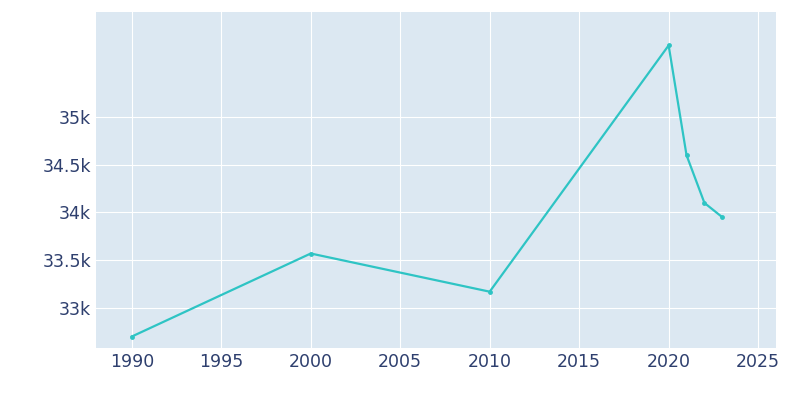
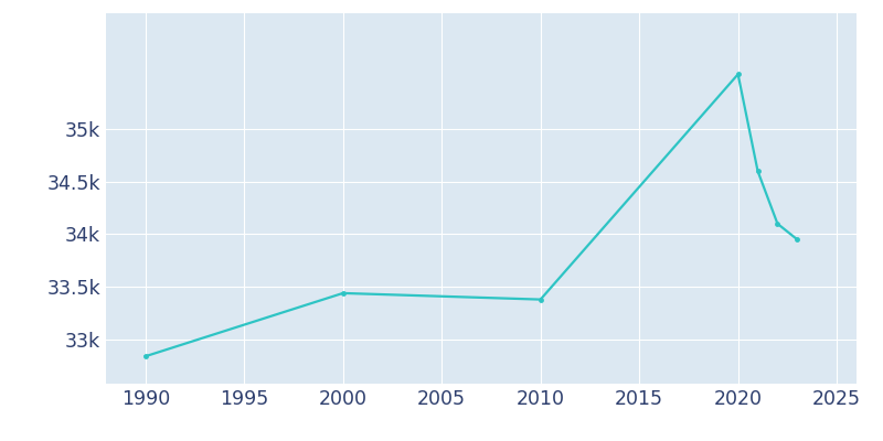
1990: 32.70k -> 32.84k
2000: 33.57k -> 33.44k
2010: 33.17k -> 33.38k
2020: 35.75k -> 35.52k
